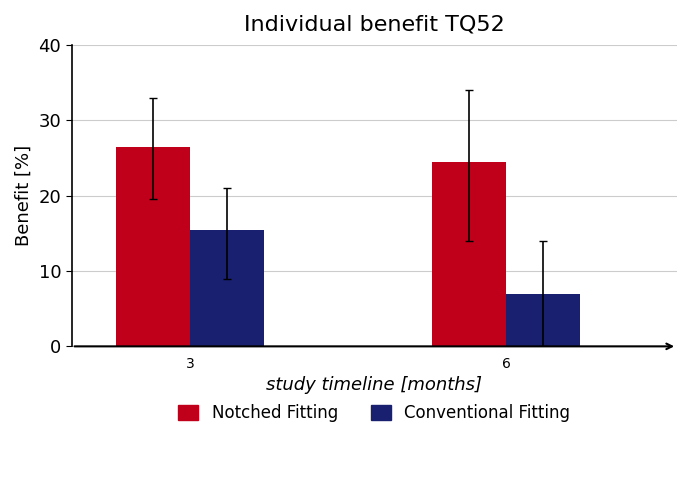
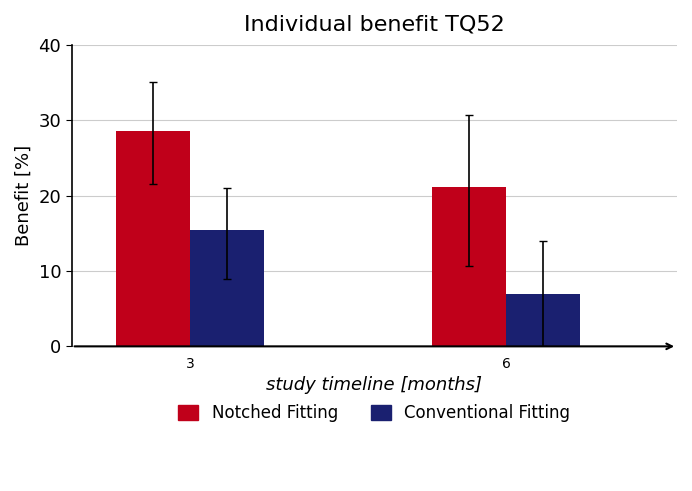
Notched Fitting/3: 26.5 -> 28.6
Notched Fitting/6: 24.5 -> 21.2
